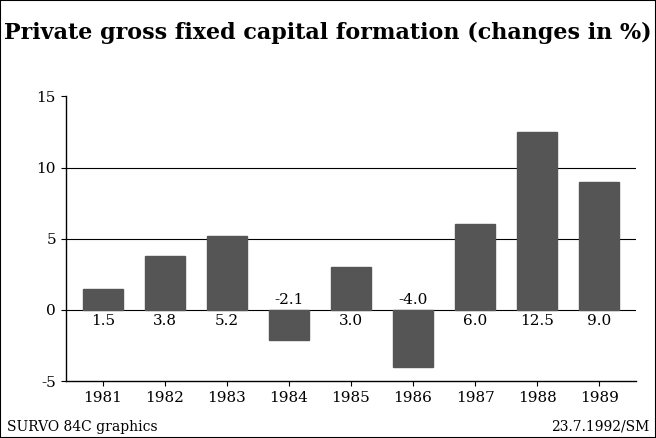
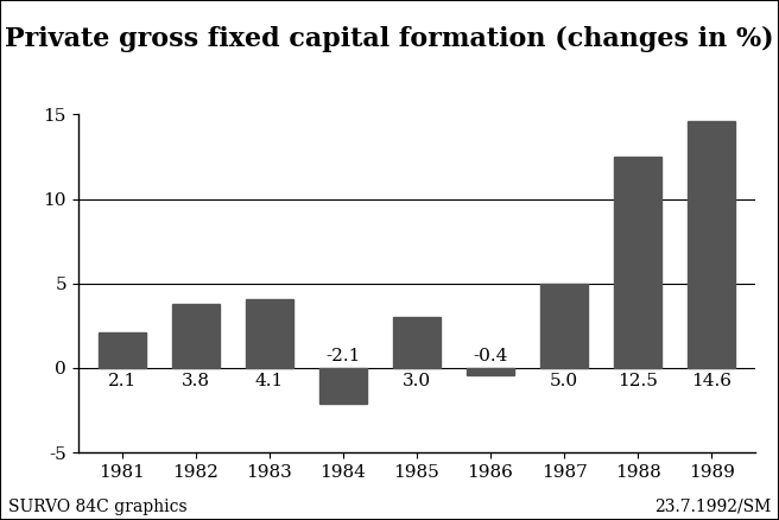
1981: 1.5 -> 2.1
1983: 5.2 -> 4.1
1986: -4.0 -> -0.4
1987: 6.0 -> 5.0
1989: 9.0 -> 14.6
